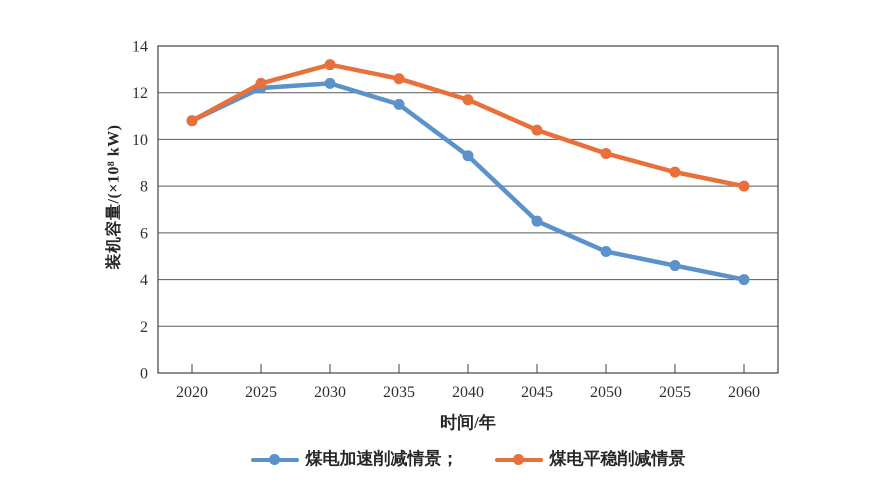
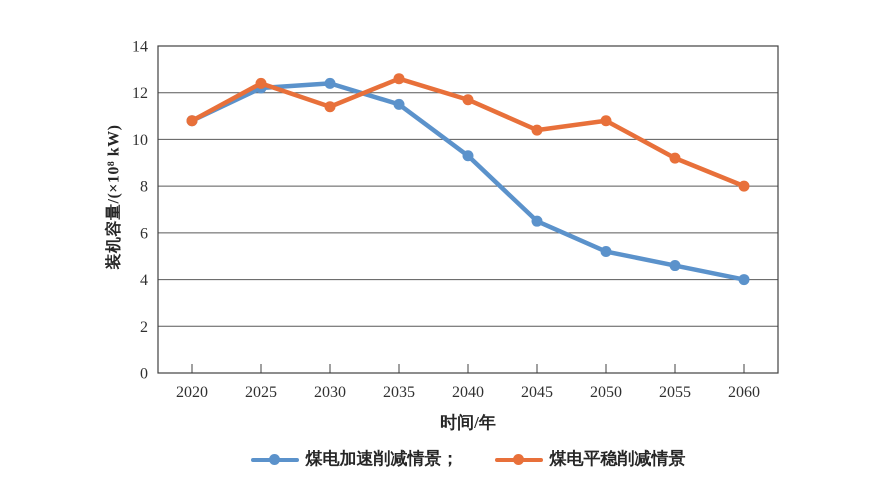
煤电平稳削减情景/2030: 13.2 -> 11.4
煤电平稳削减情景/2050: 9.4 -> 10.8
煤电平稳削减情景/2055: 8.6 -> 9.2
